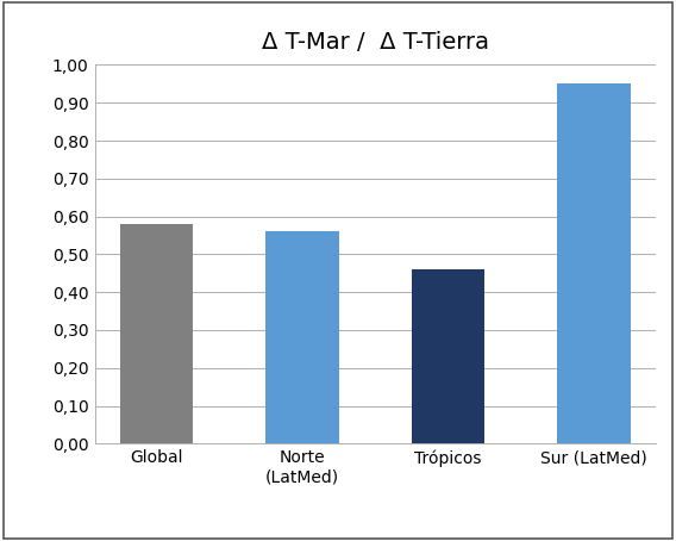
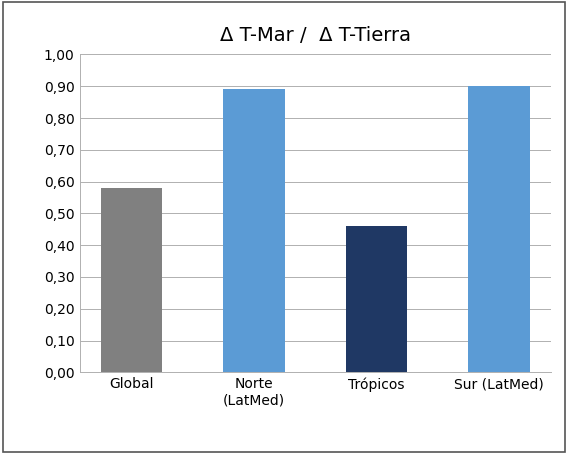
Norte (LatMed): 0,56 -> 0,89
Sur (LatMed): 0,95 -> 0,90
